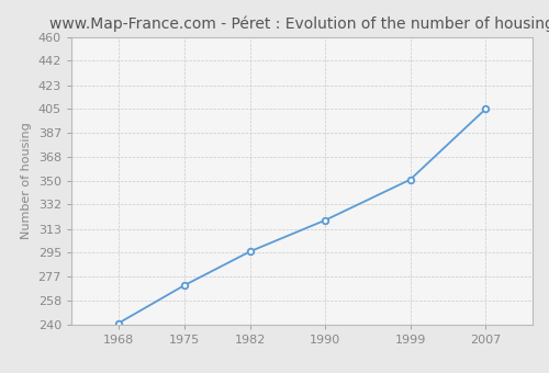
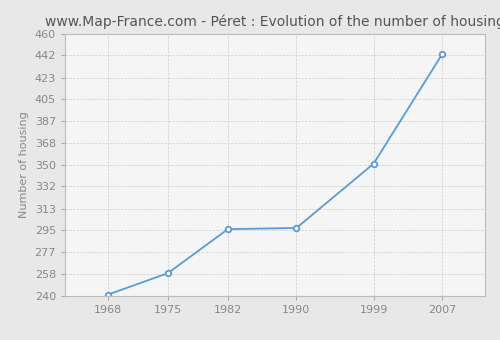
1975: 270 -> 259
1990: 320 -> 297
2007: 405 -> 443
